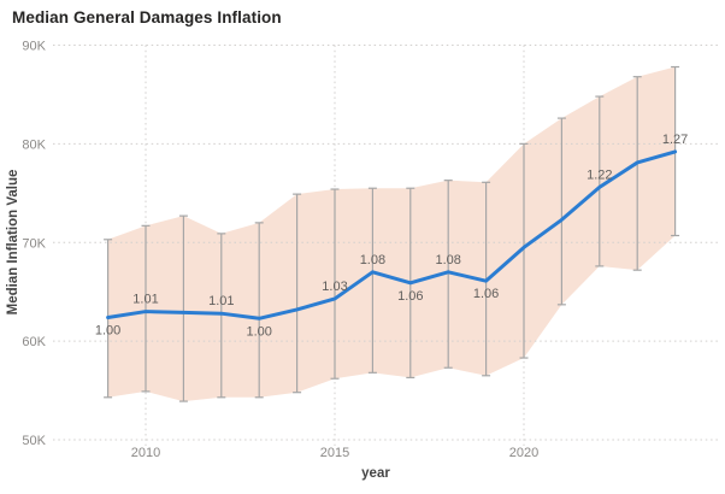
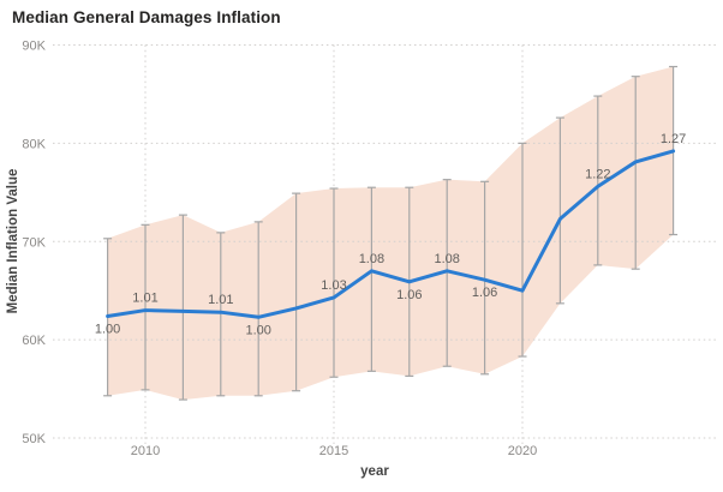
2020: 70K -> 65K
